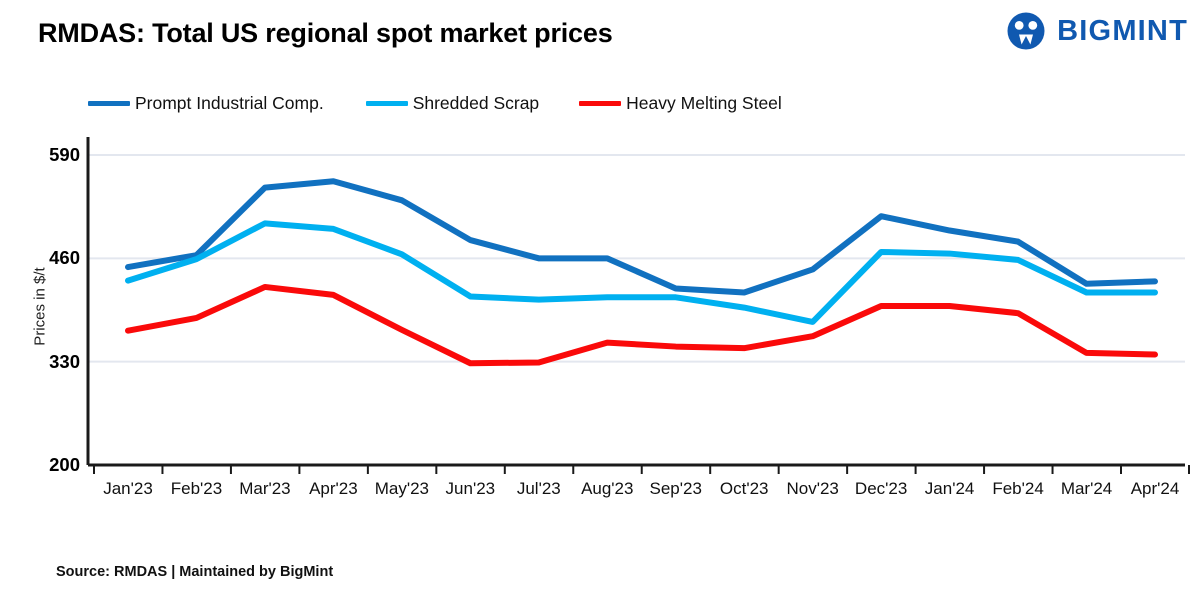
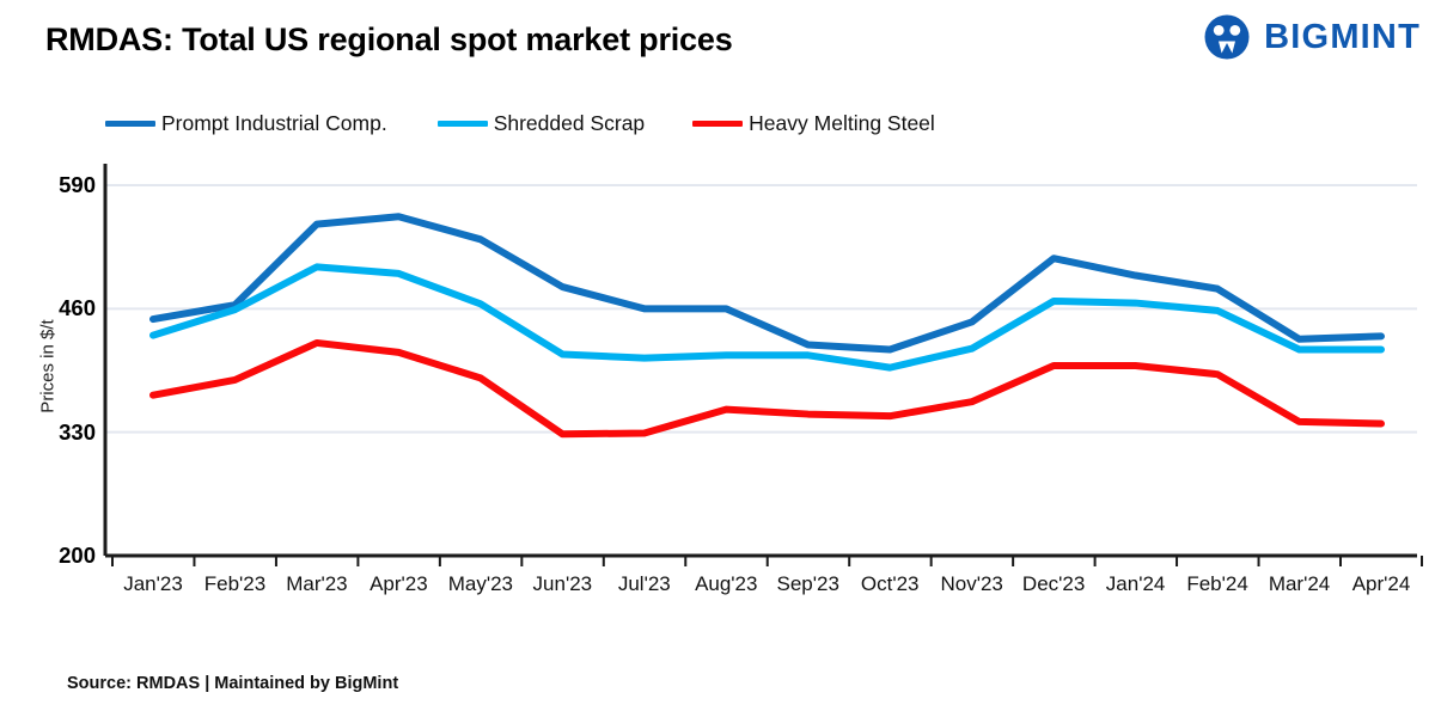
Heavy Melting Steel/May'23: 370 -> 390
Shredded Scrap/Nov'23: 380 -> 420
